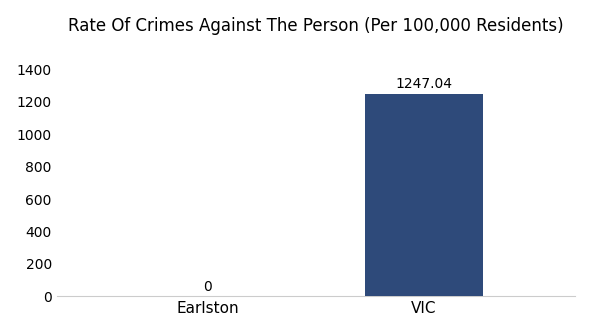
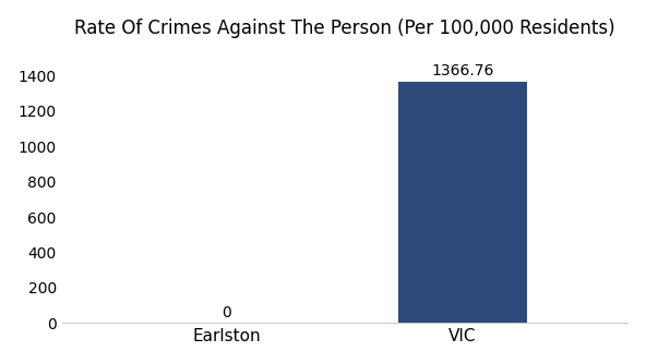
VIC: 1247.04 -> 1366.76
